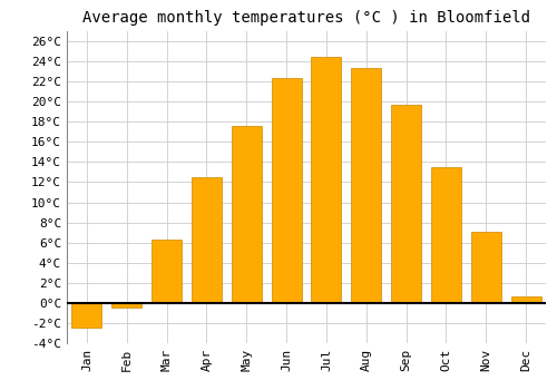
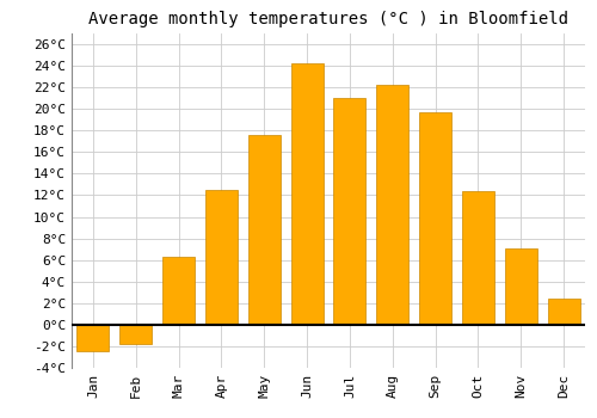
Feb: -0.5°C -> -1.8°C
Jun: 22.3°C -> 24.2°C
Jul: 24.5°C -> 21.0°C
Aug: 23.3°C -> 22.2°C
Oct: 13.5°C -> 12.4°C
Dec: 0.6°C -> 2.4°C
